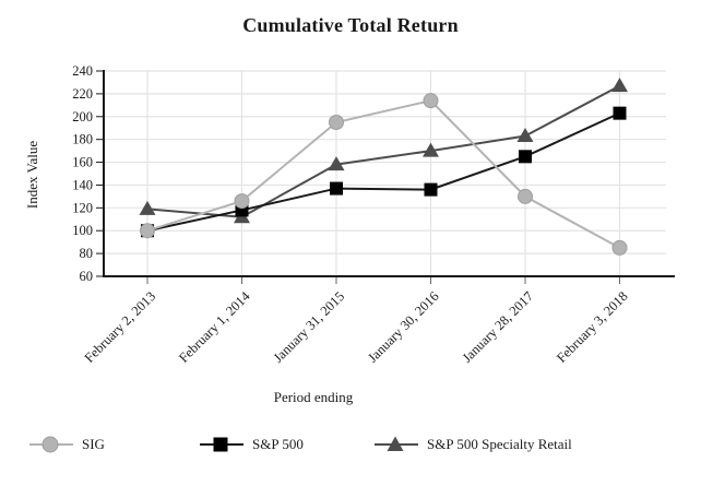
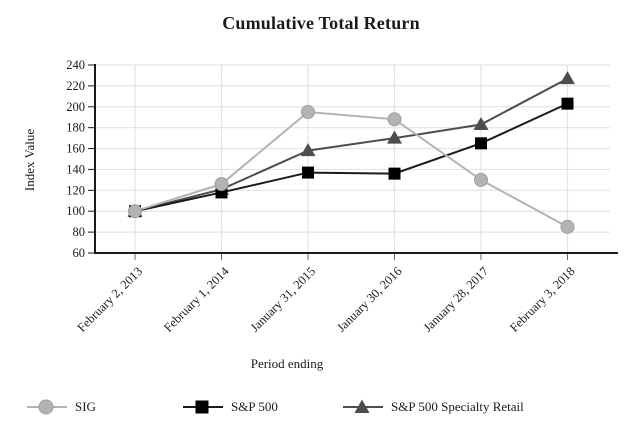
S&P 500 Specialty Retail/February 2, 2013: 119 -> 100
S&P 500 Specialty Retail/February 1, 2014: 112 -> 121
SIG/January 30, 2016: 214 -> 188
